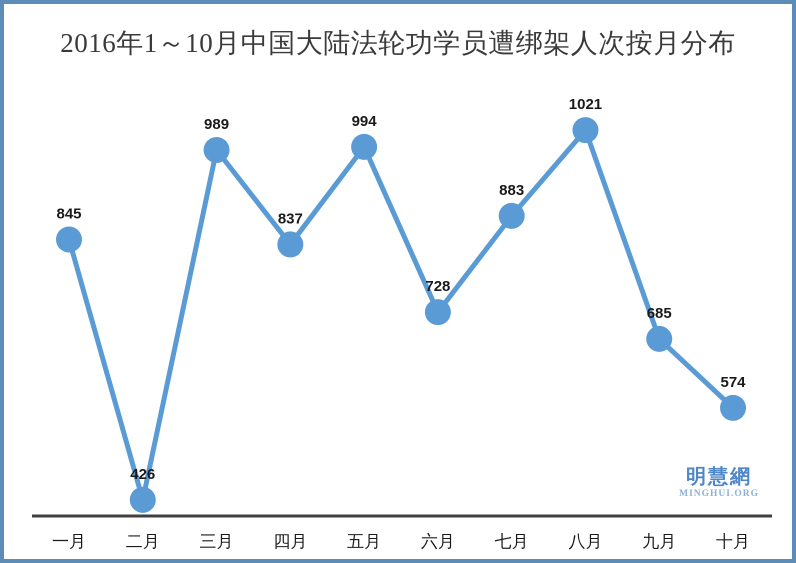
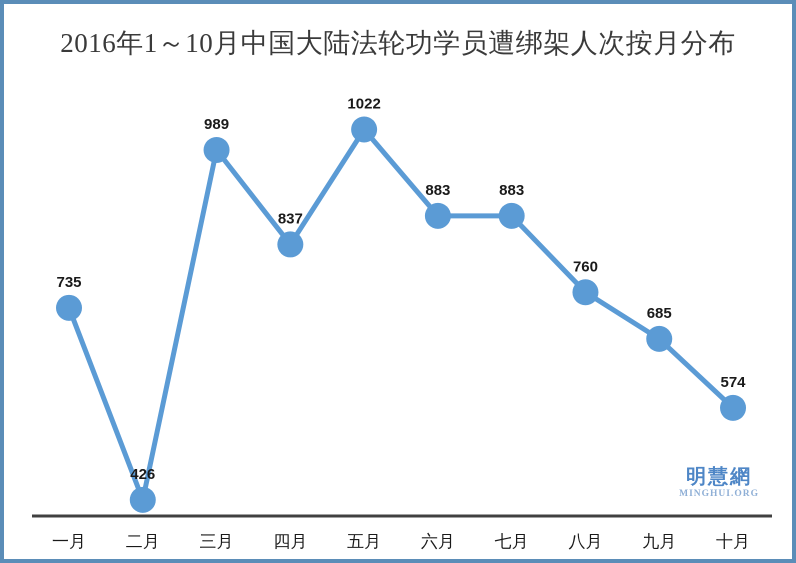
一月: 845 -> 735
五月: 994 -> 1022
六月: 728 -> 883
八月: 1021 -> 760
